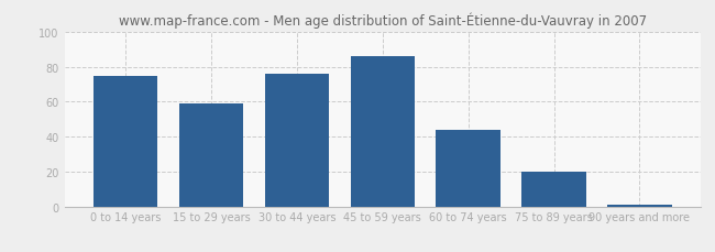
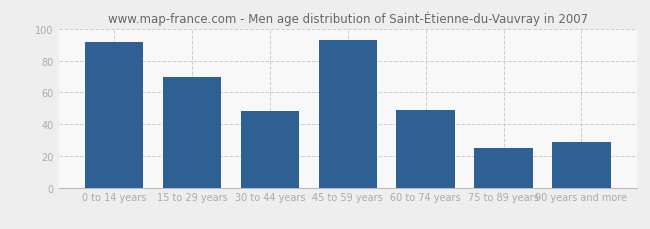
0 to 14 years: 75 -> 92
15 to 29 years: 59 -> 70
30 to 44 years: 76 -> 48
45 to 59 years: 86 -> 93
60 to 74 years: 44 -> 49
75 to 89 years: 20 -> 25
90 years and more: 1 -> 29
